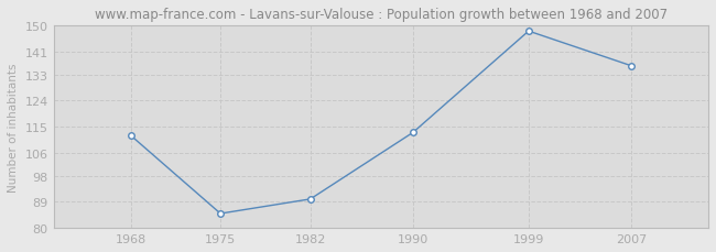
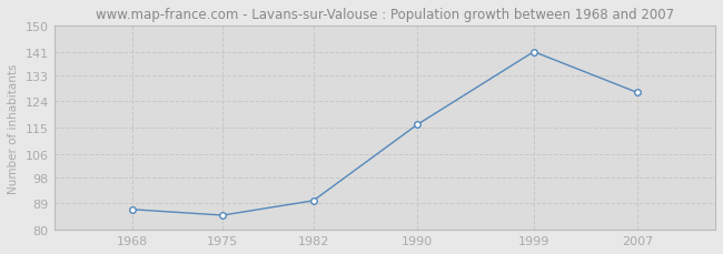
1968: 112 -> 87
1990: 113 -> 116
1999: 148 -> 141
2007: 136 -> 127
